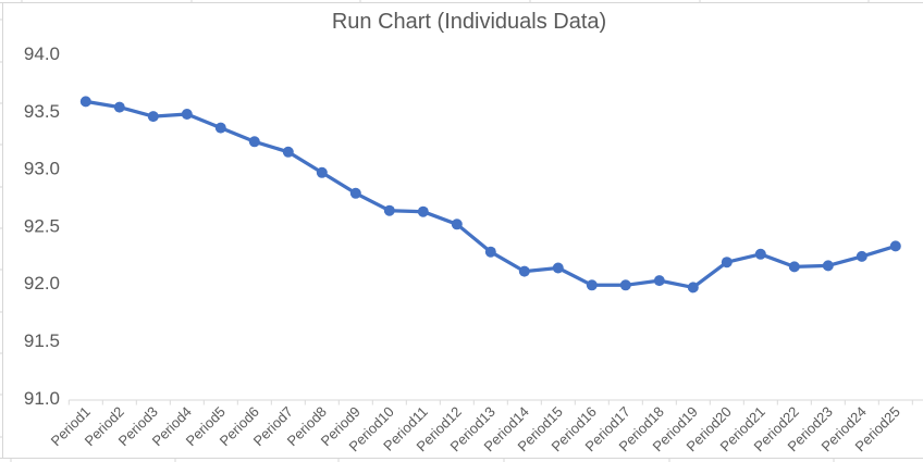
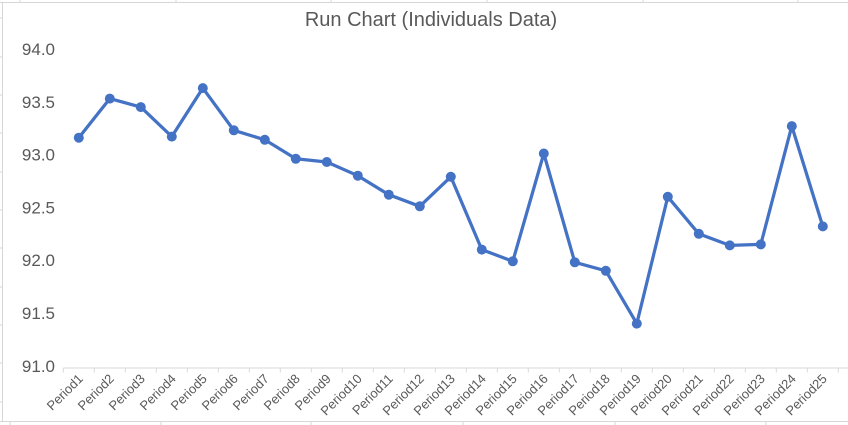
Period1: 93.58 -> 93.16
Period4: 93.47 -> 93.17
Period5: 93.35 -> 93.63
Period9: 92.78 -> 92.93
Period10: 92.63 -> 92.80
Period13: 92.27 -> 92.79
Period15: 92.13 -> 91.99
Period16: 91.98 -> 93.01
Period18: 92.02 -> 91.90
Period19: 91.96 -> 91.40
Period20: 92.18 -> 92.60
Period24: 92.23 -> 93.27
